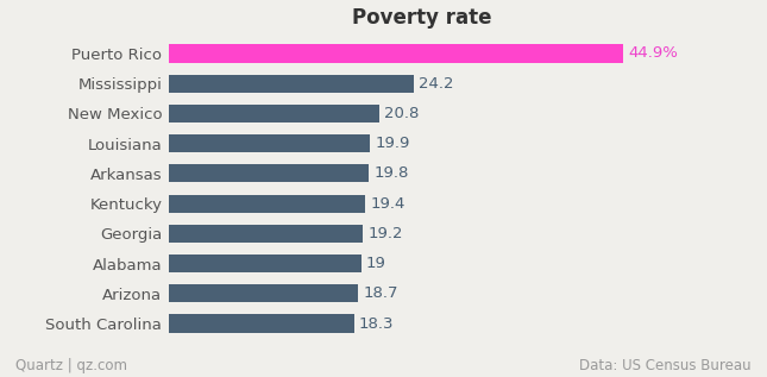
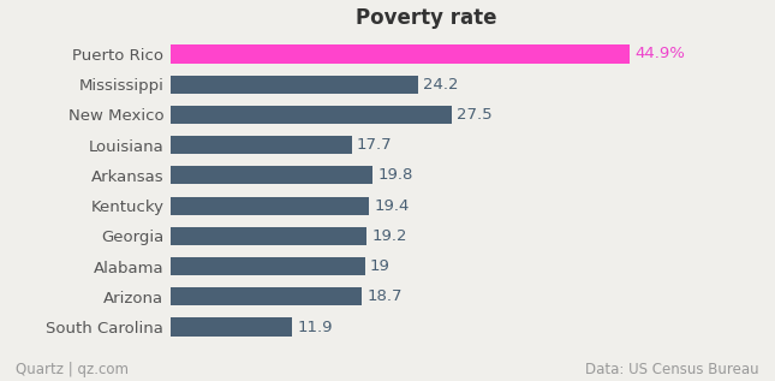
New Mexico: 20.8 -> 27.5
Louisiana: 19.9 -> 17.7
South Carolina: 18.3 -> 11.9
